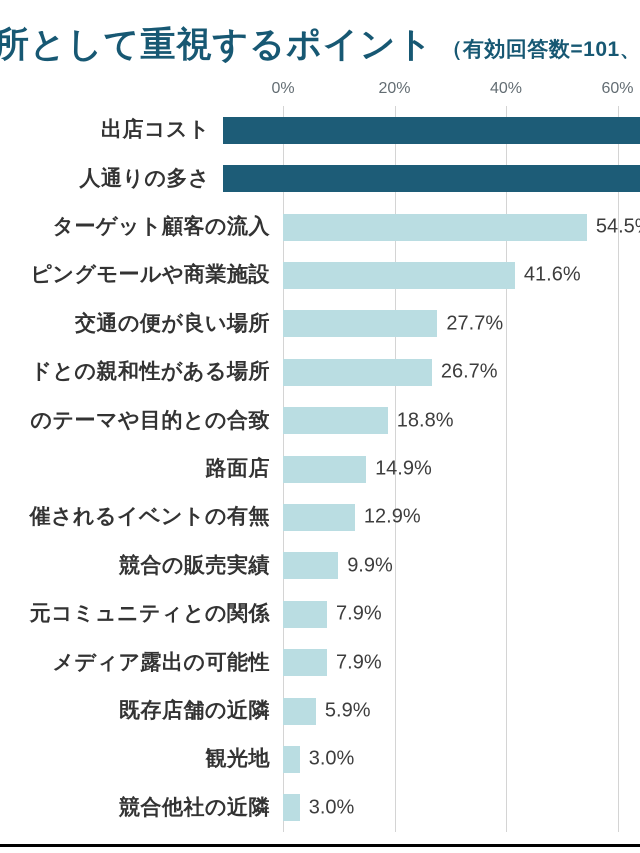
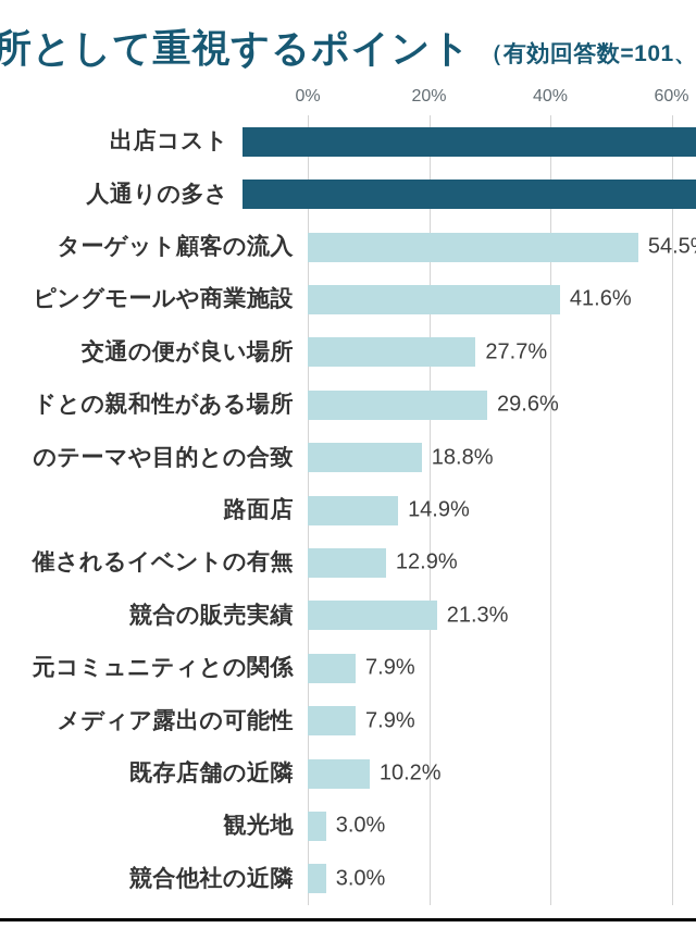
ドとの親和性がある場所: 26.7% -> 29.6%
競合の販売実績: 9.9% -> 21.3%
既存店舗の近隣: 5.9% -> 10.2%
